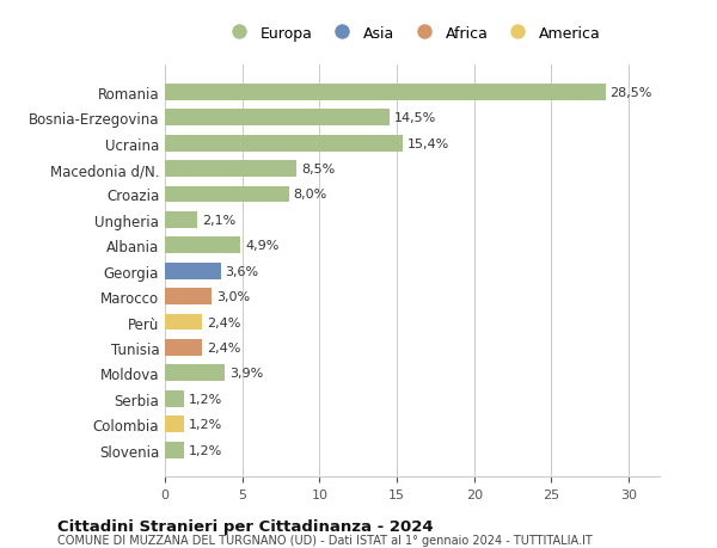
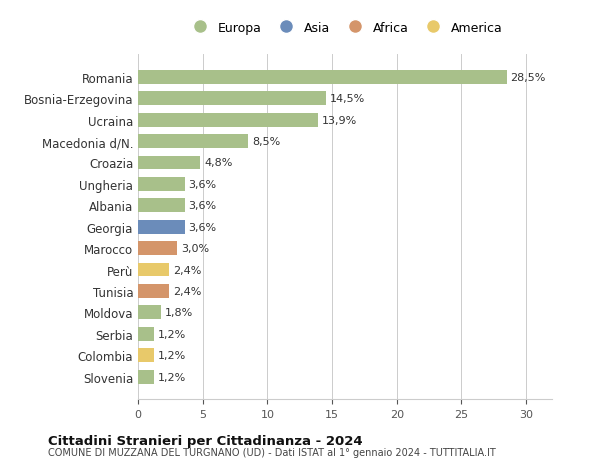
Ucraina: 15,4% -> 13,9%
Croazia: 8,0% -> 4,8%
Ungheria: 2,1% -> 3,6%
Albania: 4,9% -> 3,6%
Moldova: 3,9% -> 1,8%
